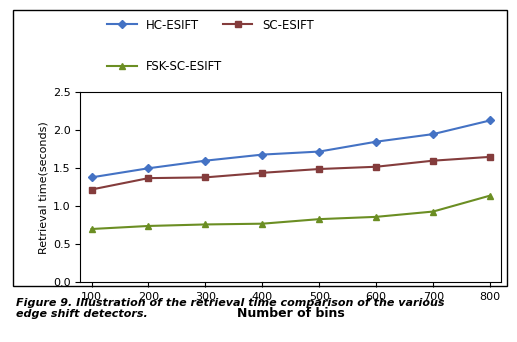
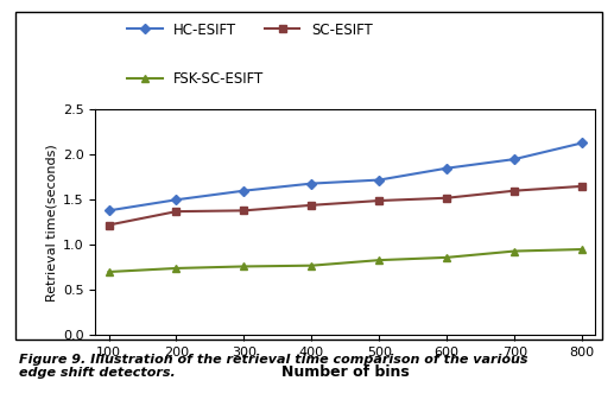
FSK-SC-ESIFT/800: 1.14 -> 0.95
